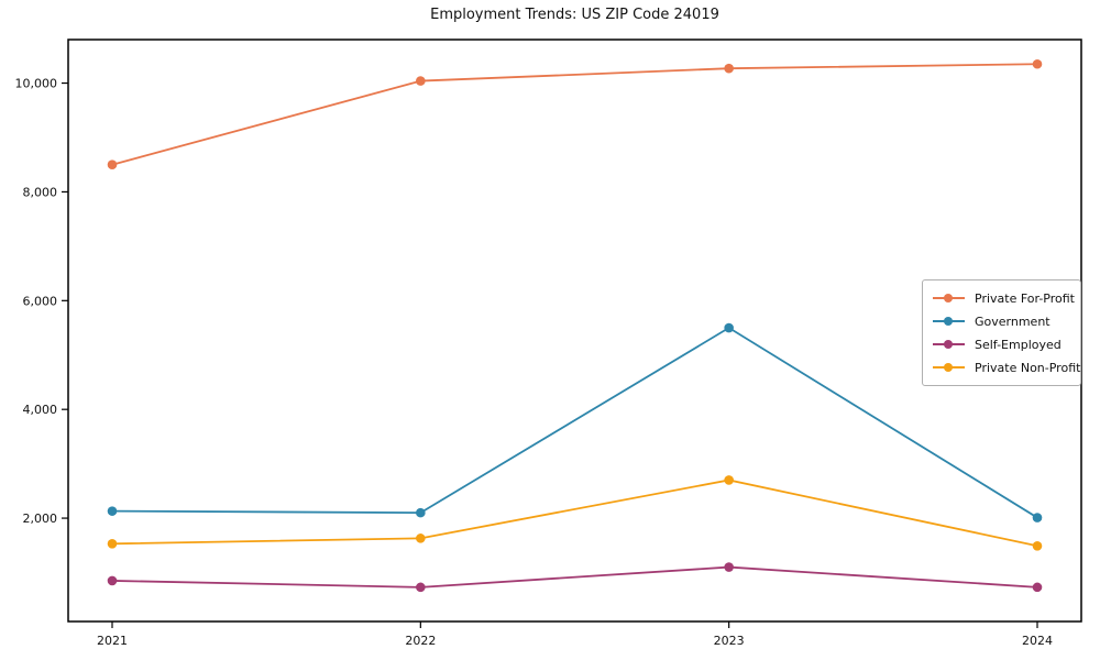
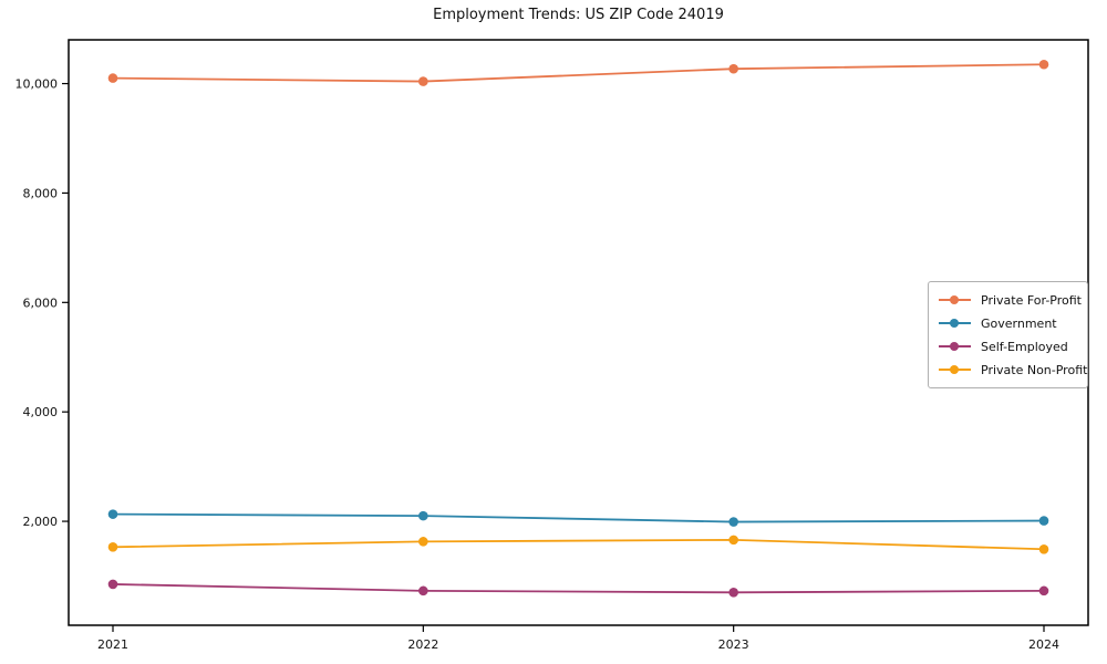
Private For-Profit/2021: 8500 -> 10100
Government/2023: 5500 -> 2000
Self-Employed/2023: 1100 -> 700
Private Non-Profit/2023: 2700 -> 1700
